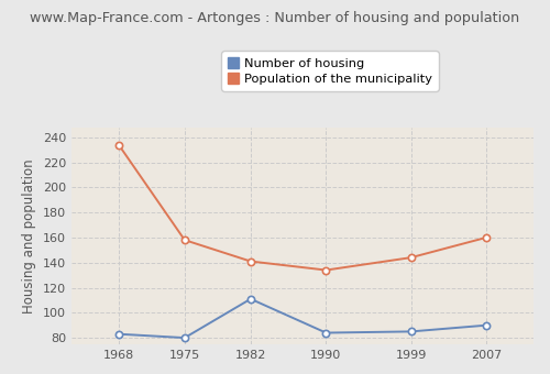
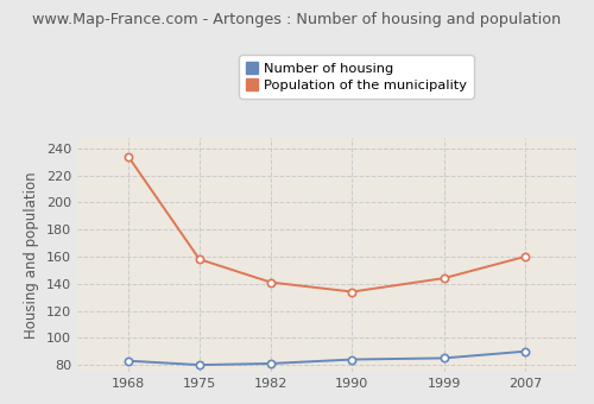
Number of housing/1982: 111 -> 81
